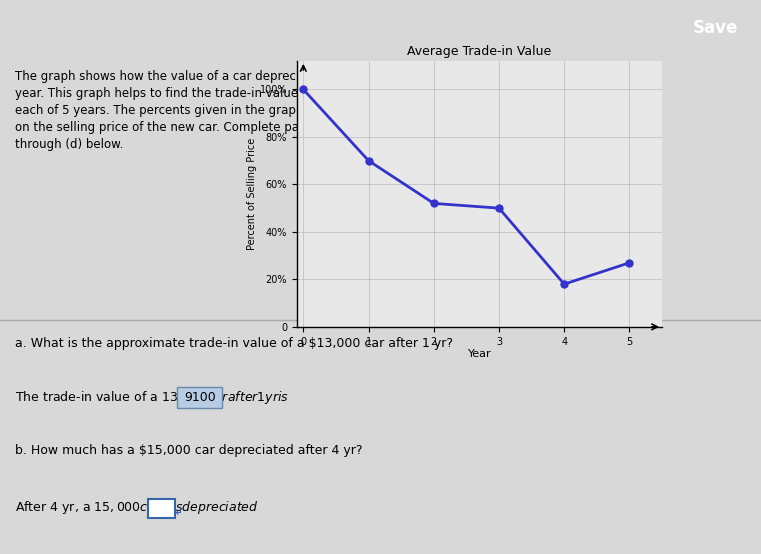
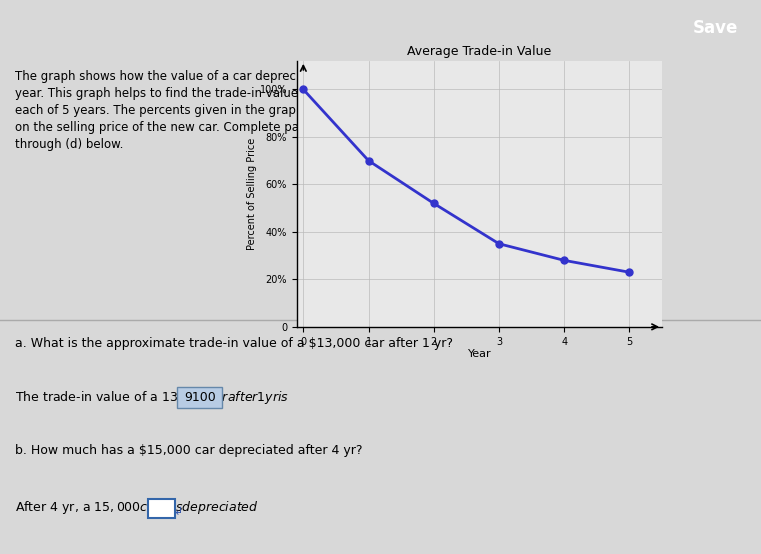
3: 50% -> 35%
4: 18% -> 28%
5: 27% -> 23%
